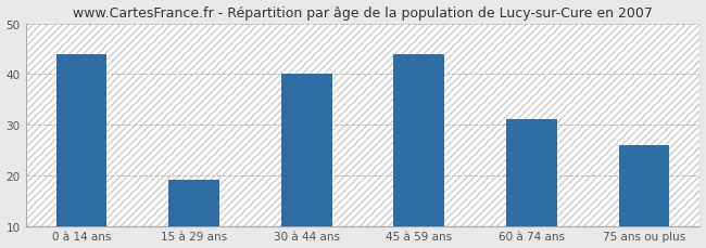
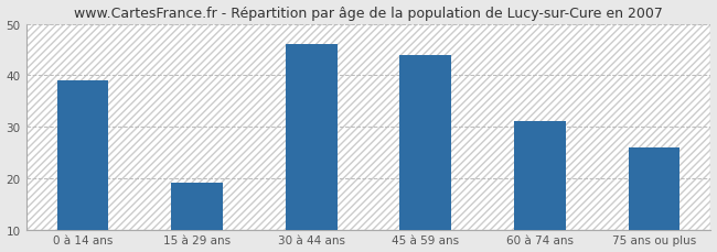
0 à 14 ans: 44 -> 39
30 à 44 ans: 40 -> 46
